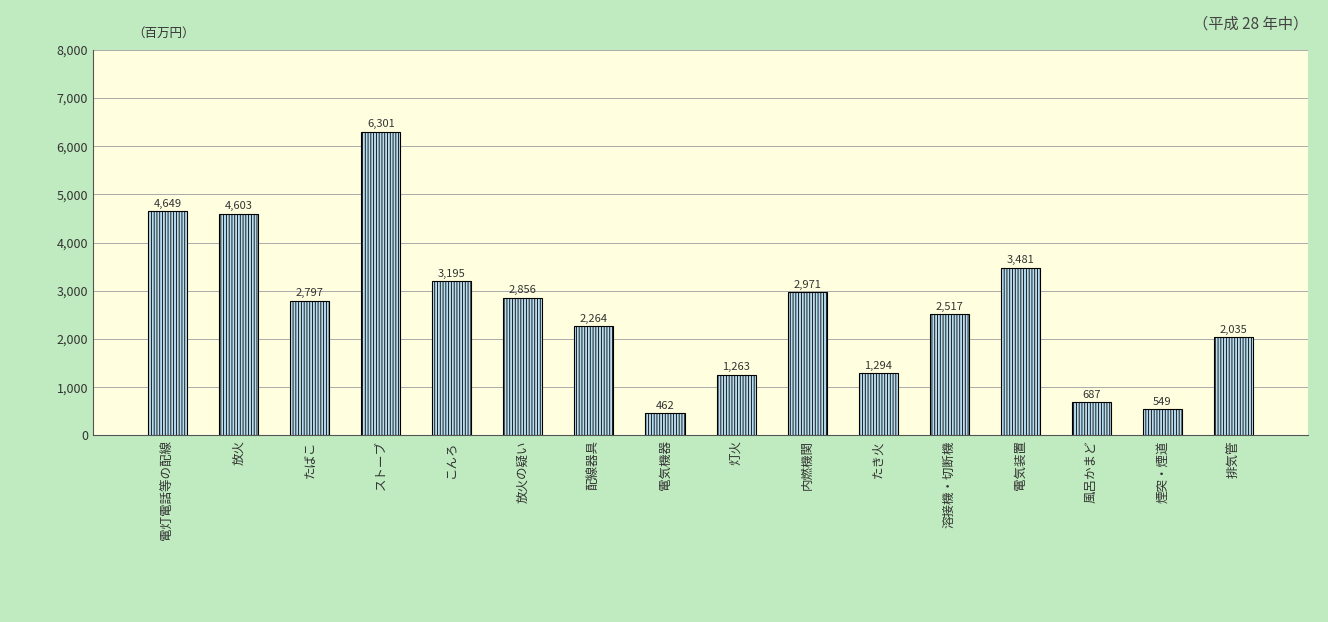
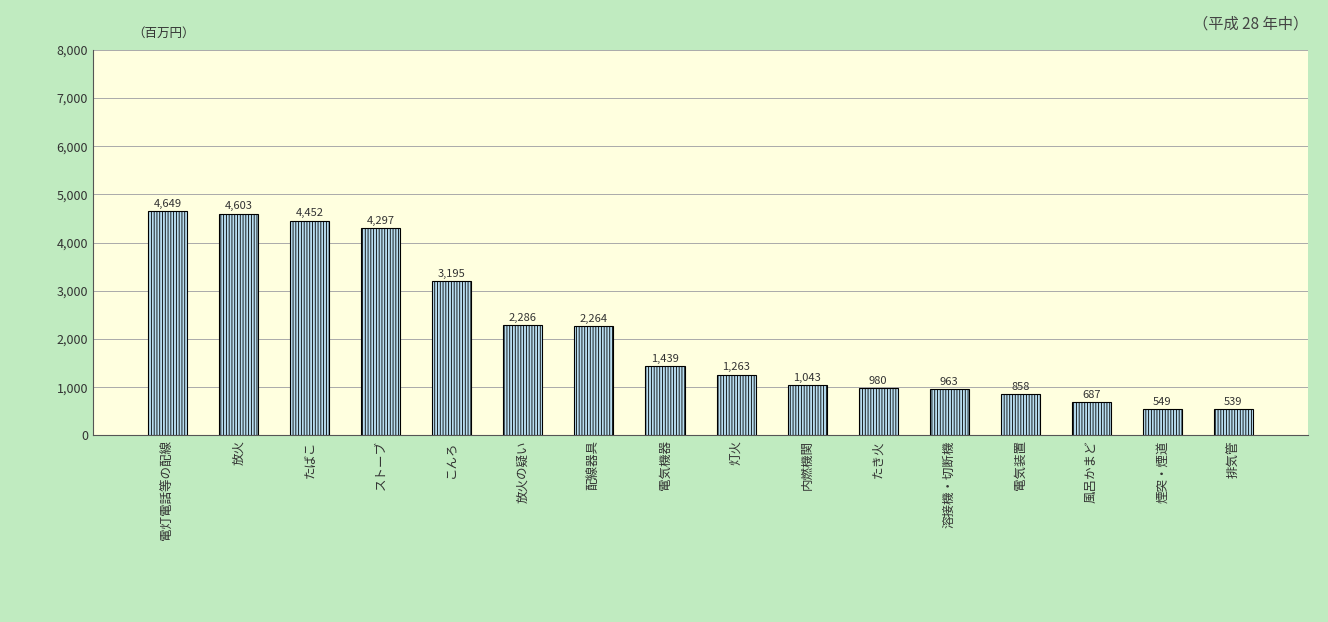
たばこ: 2,797 -> 4,452
ストーブ: 6,301 -> 4,297
放火の疑い: 2,856 -> 2,286
電気機器: 462 -> 1,439
内燃機関: 2,971 -> 1,043
たき火: 1,294 -> 980
溶接機・切断機: 2,517 -> 963
電気装置: 3,481 -> 858
排気管: 2,035 -> 539
